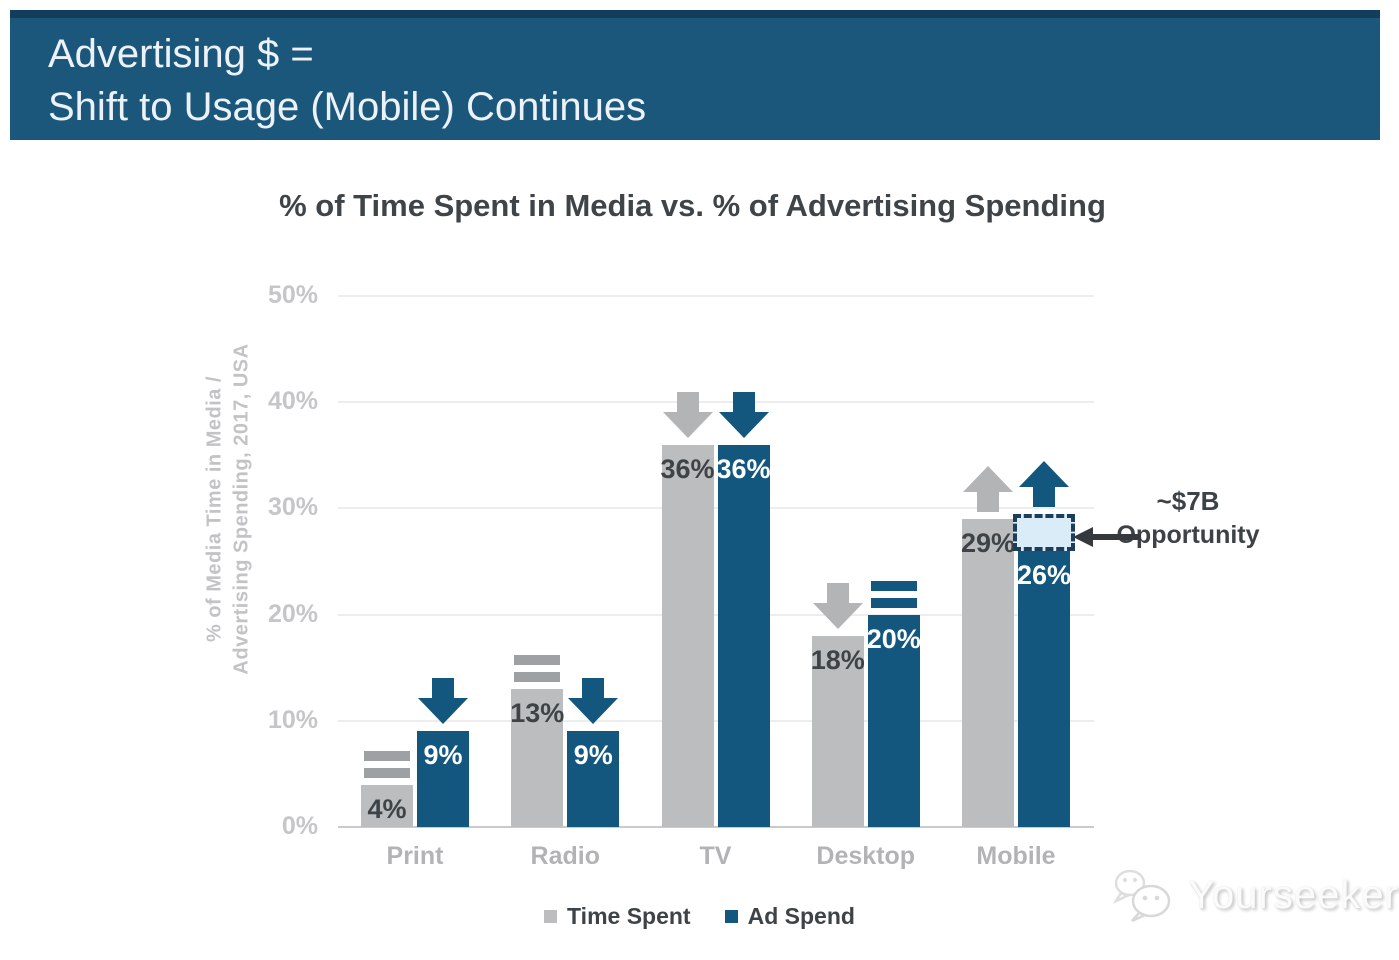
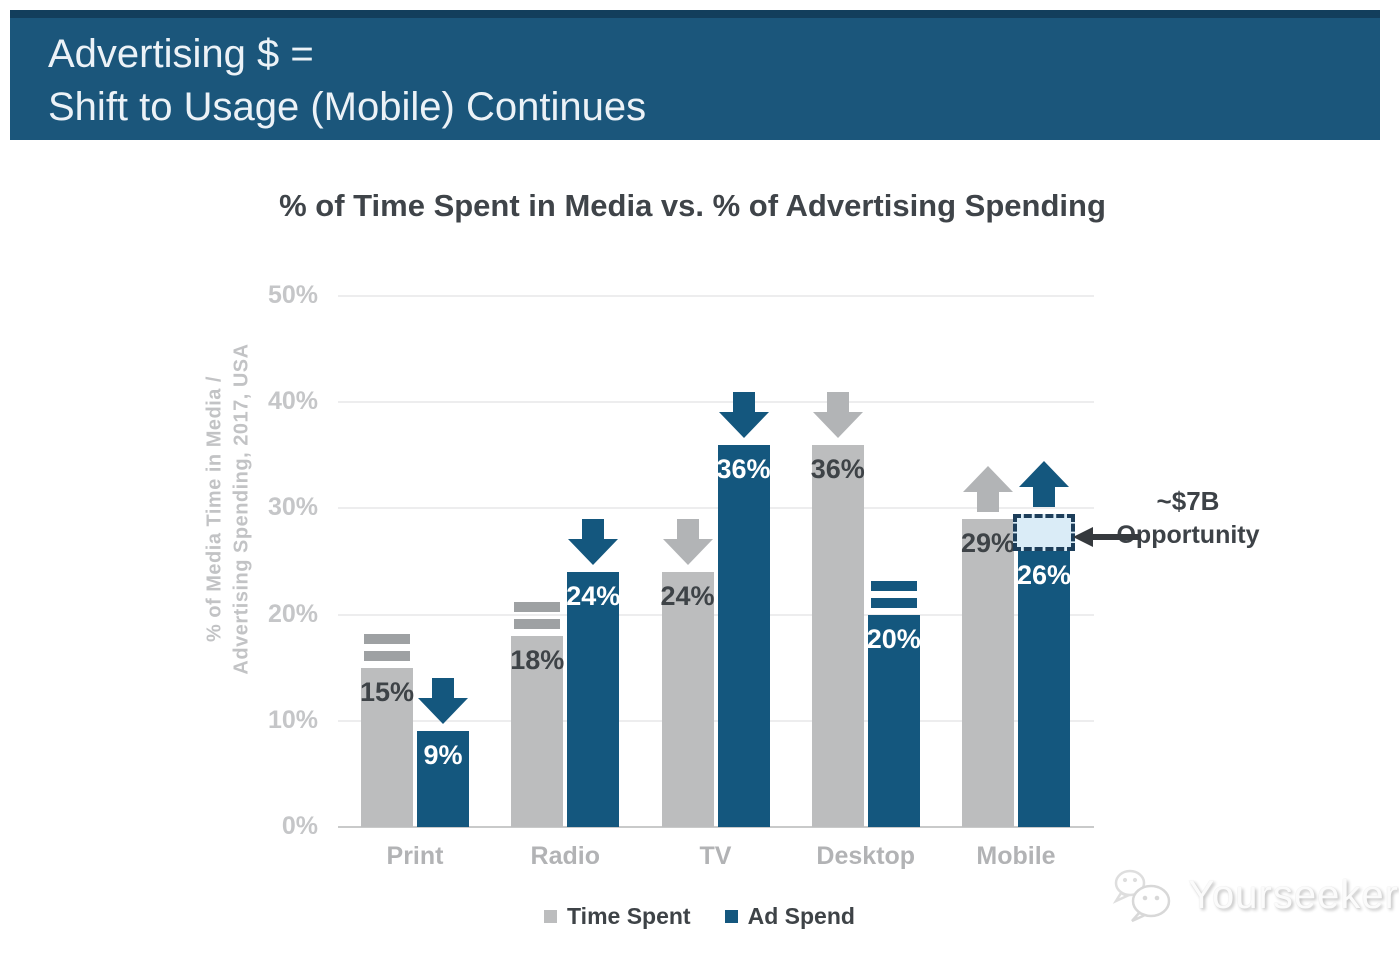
Time Spent/Print: 4% -> 15%
Time Spent/Radio: 13% -> 18%
Ad Spend/Radio: 9% -> 24%
Time Spent/TV: 36% -> 24%
Time Spent/Desktop: 18% -> 36%
